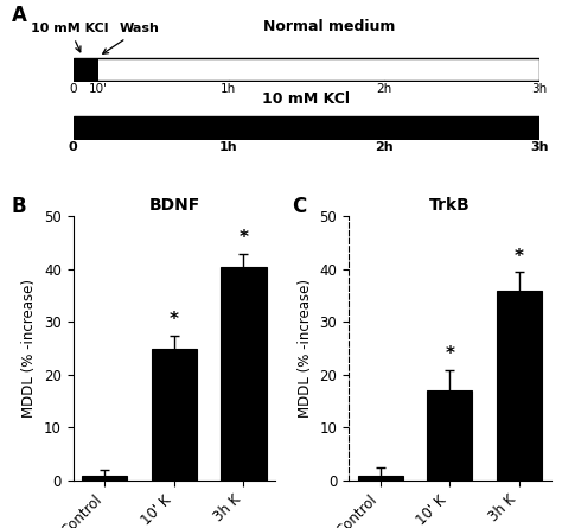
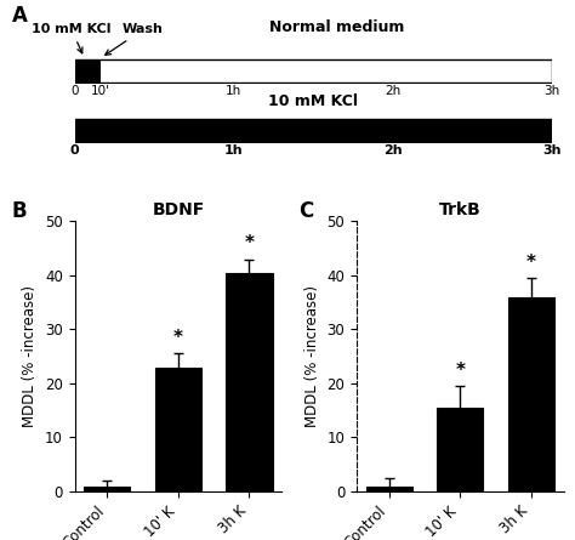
BDNF/10' K: 25.0 -> 23.0
TrkB/10' K: 17.0 -> 15.5
